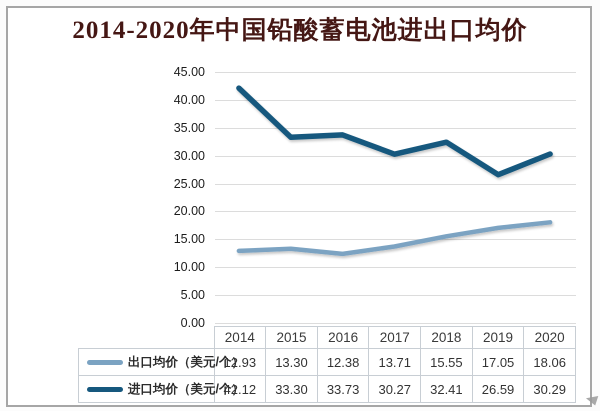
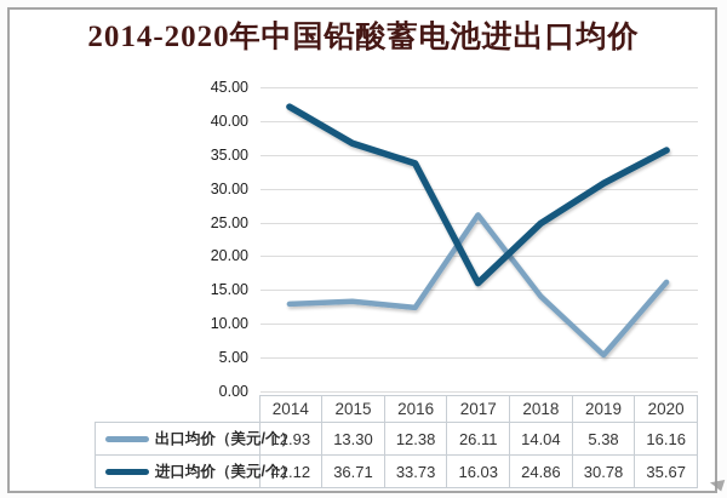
进口均价（美元/个）/2015: 33.30 -> 36.71
出口均价（美元/个）/2017: 13.71 -> 26.11
进口均价（美元/个）/2017: 30.27 -> 16.03
出口均价（美元/个）/2018: 15.55 -> 14.04
进口均价（美元/个）/2018: 32.41 -> 24.86
出口均价（美元/个）/2019: 17.05 -> 5.38
进口均价（美元/个）/2019: 26.59 -> 30.78
出口均价（美元/个）/2020: 18.06 -> 16.16
进口均价（美元/个）/2020: 30.29 -> 35.67
